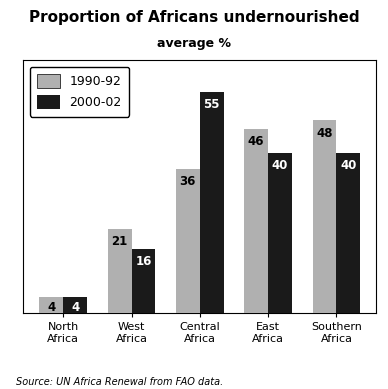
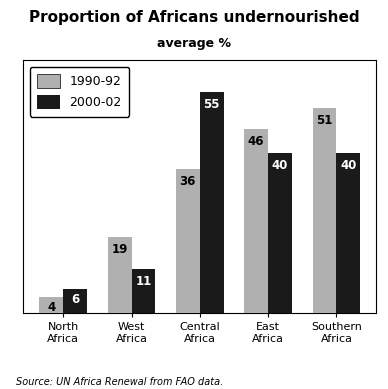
2000-02/North Africa: 4 -> 6
1990-92/West Africa: 21 -> 19
2000-02/West Africa: 16 -> 11
1990-92/Southern Africa: 48 -> 51
